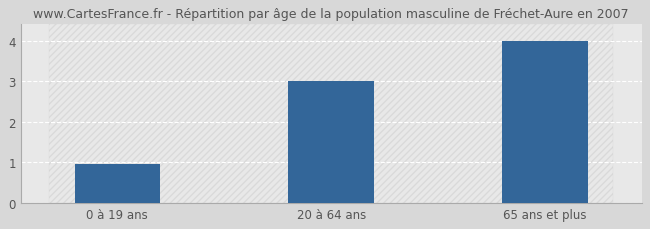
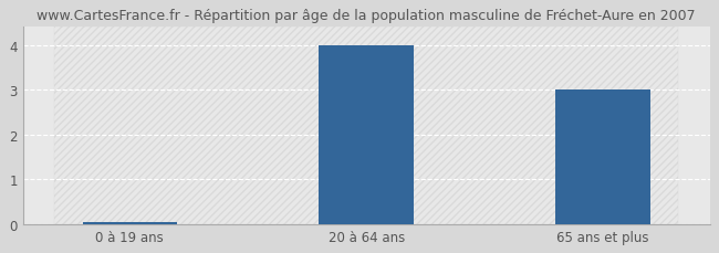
0 à 19 ans: 0.95 -> 0.05
20 à 64 ans: 3.00 -> 4.00
65 ans et plus: 4.00 -> 3.00
